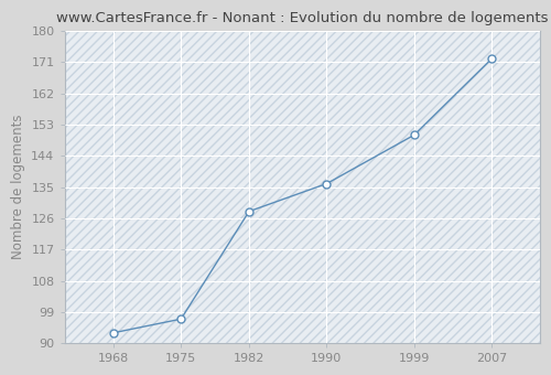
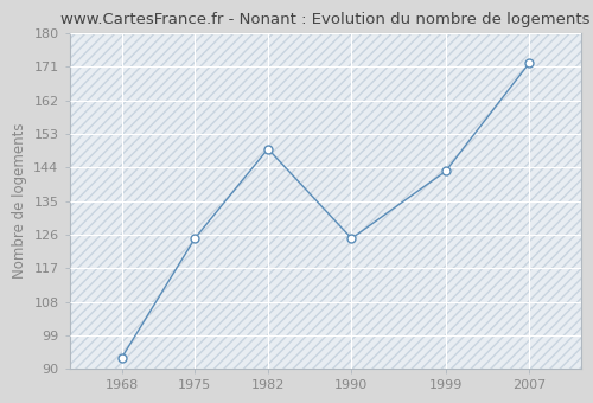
1975: 97 -> 125
1982: 128 -> 149
1990: 136 -> 125
1999: 150 -> 143
